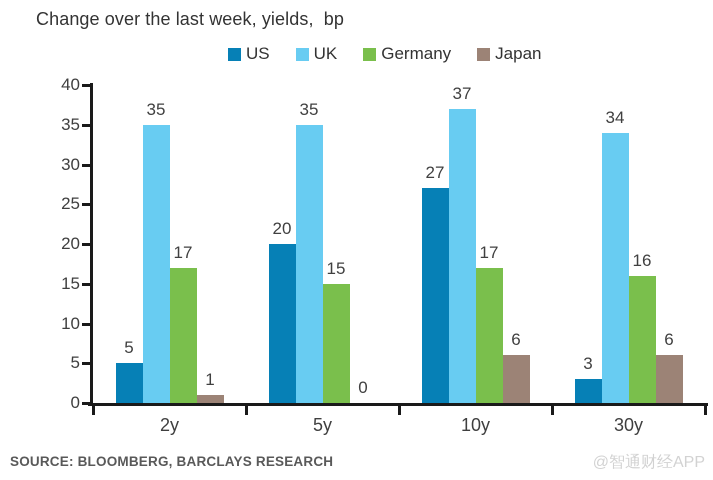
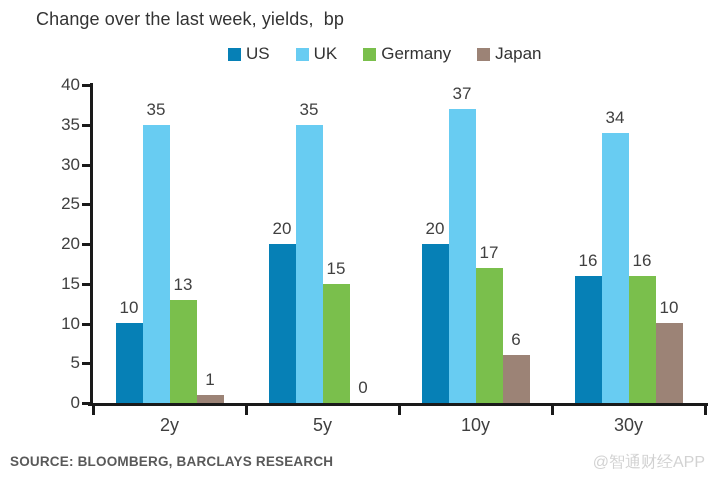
US/2y: 5 -> 10
Germany/2y: 17 -> 13
US/10y: 27 -> 20
US/30y: 3 -> 16
Japan/30y: 6 -> 10
